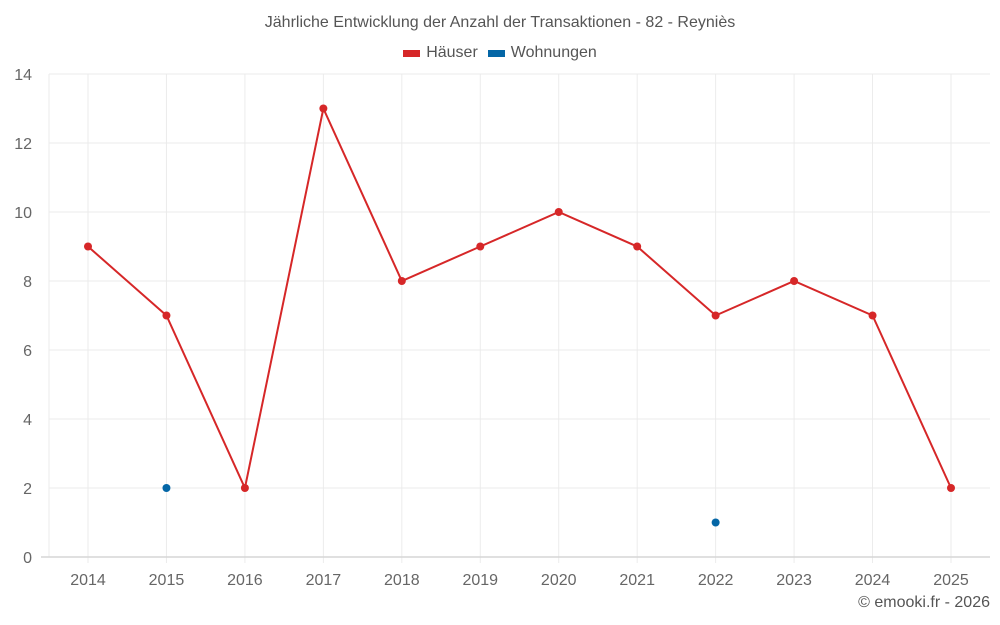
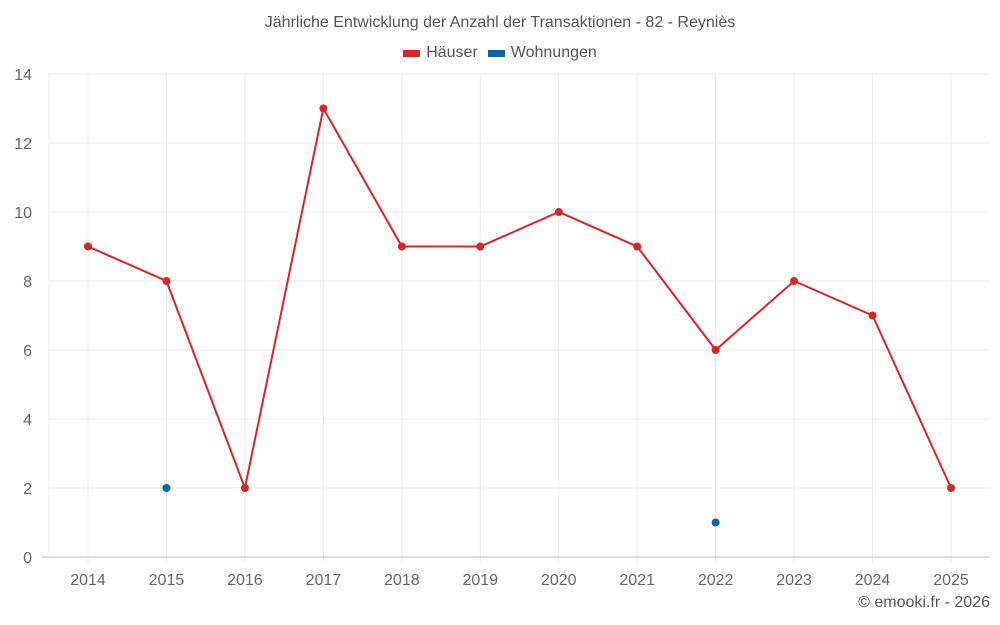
Häuser/2015: 7 -> 8
Häuser/2018: 8 -> 9
Häuser/2022: 7 -> 6
